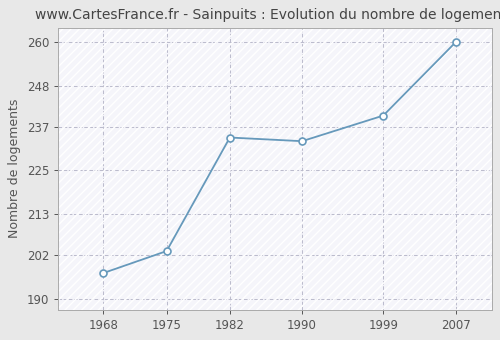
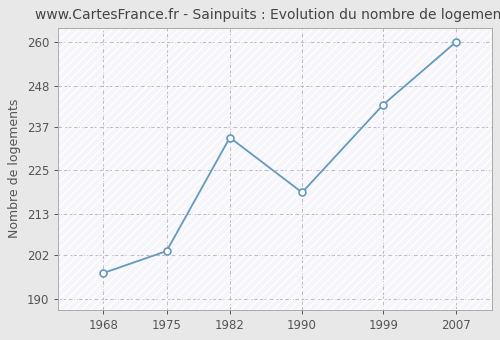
1990: 233 -> 219
1999: 240 -> 243
